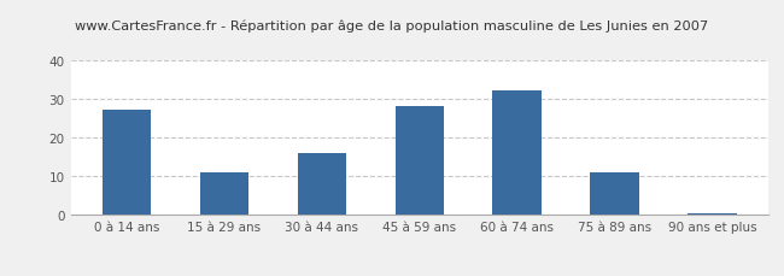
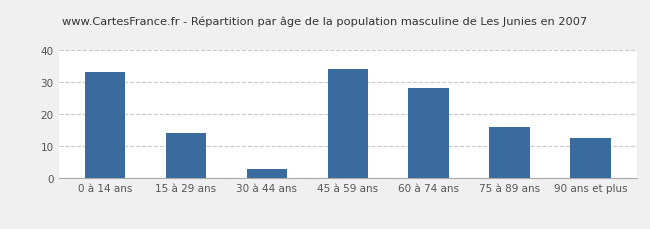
0 à 14 ans: 27.0 -> 33.0
15 à 29 ans: 11.0 -> 14.0
30 à 44 ans: 16.0 -> 3.0
45 à 59 ans: 28.0 -> 34.0
60 à 74 ans: 32.0 -> 28.0
75 à 89 ans: 11.0 -> 16.0
90 ans et plus: 0.5 -> 12.5
